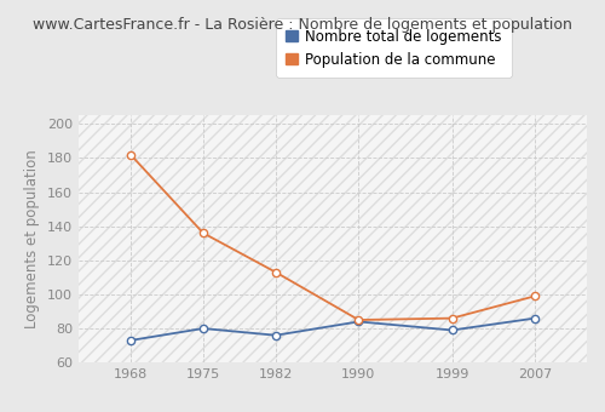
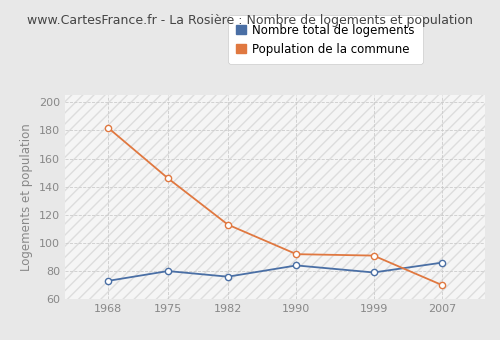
Population de la commune/1975: 136 -> 146
Population de la commune/1990: 85 -> 92
Population de la commune/1999: 86 -> 91
Population de la commune/2007: 99 -> 70
